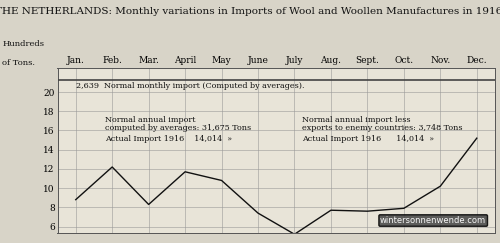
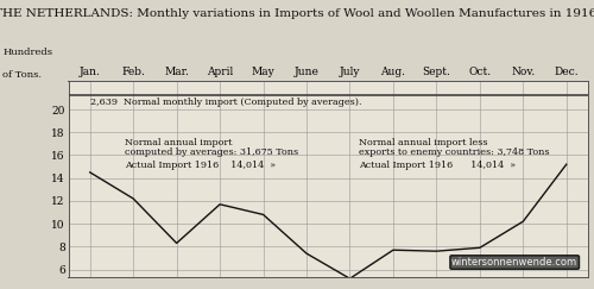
Jan.: 8.8 -> 14.5
